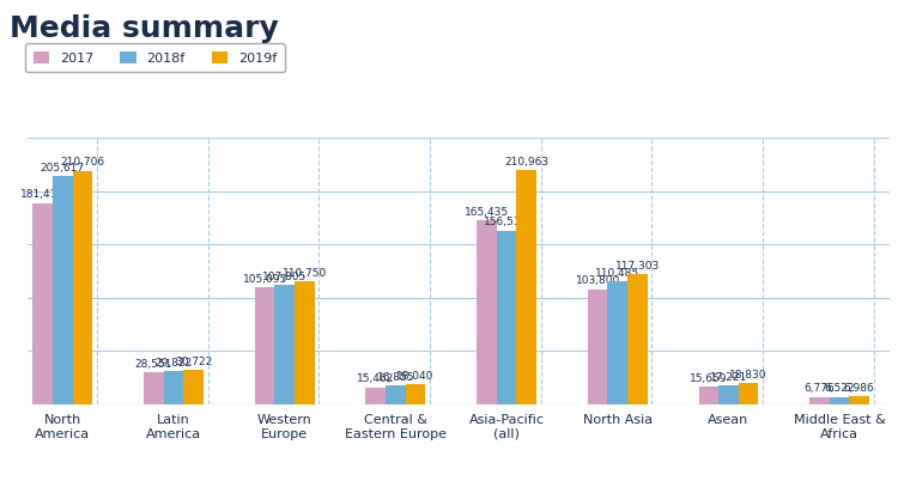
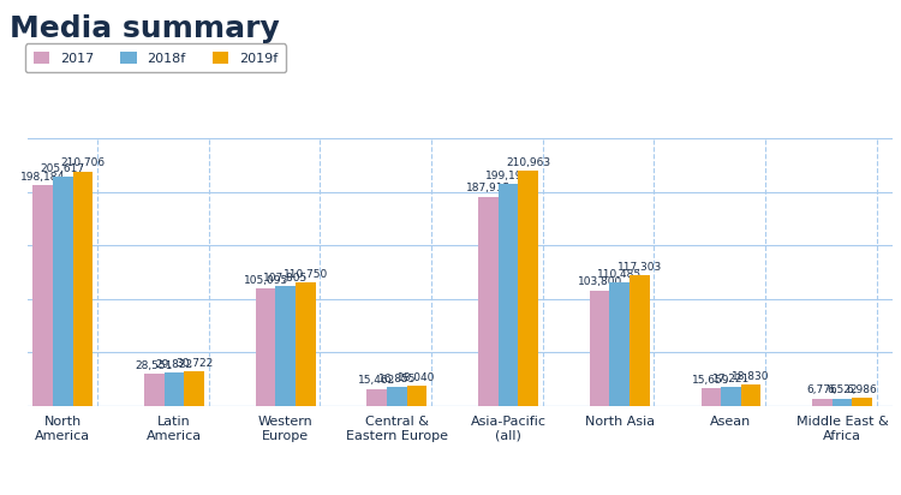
2017/North America: 181,418 -> 198,184
2017/Asia-Pacific (all): 165,435 -> 187,915
2018f/Asia-Pacific (all): 156,519 -> 199,195
